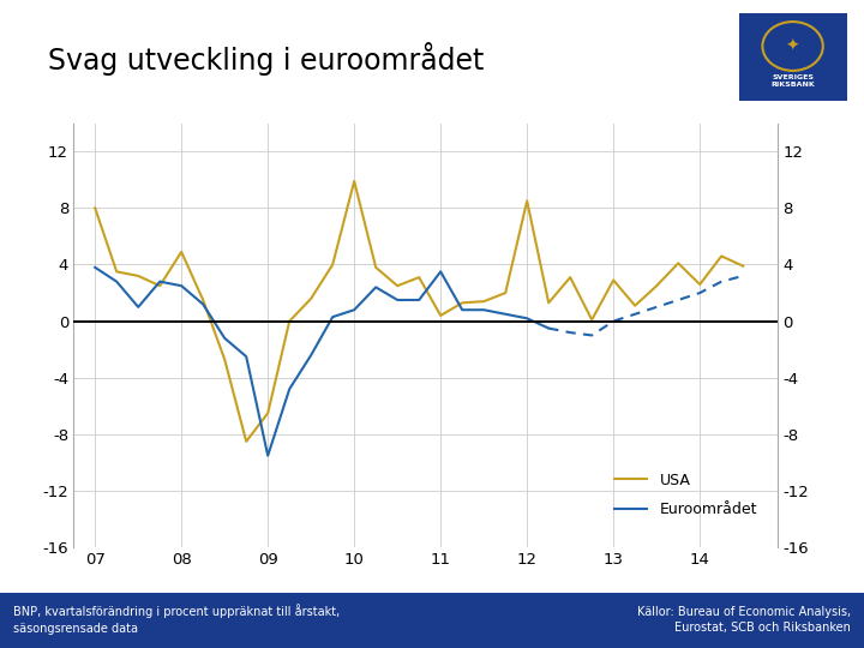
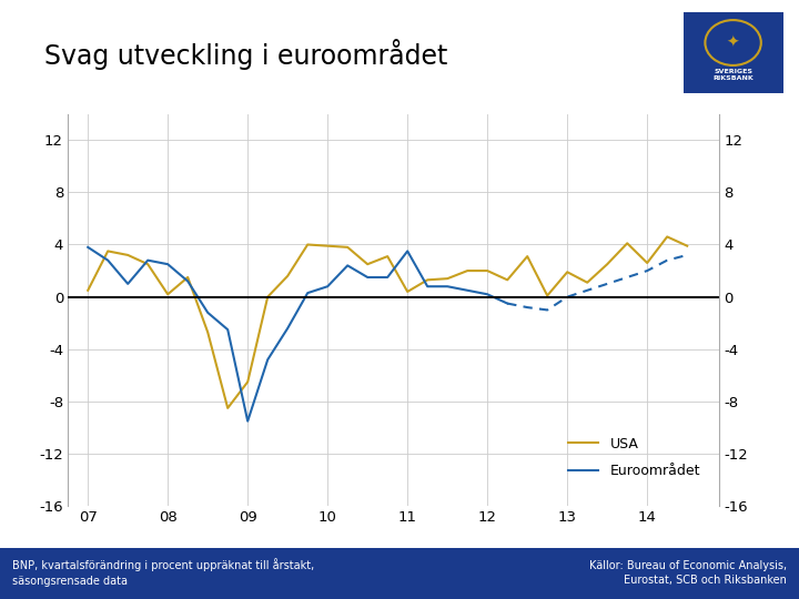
USA/07: 8.0 -> 0.5
USA/08: 4.9 -> 0.2
USA/10: 9.9 -> 3.9
USA/12: 8.5 -> 2.0
USA/13: 2.9 -> 1.9
